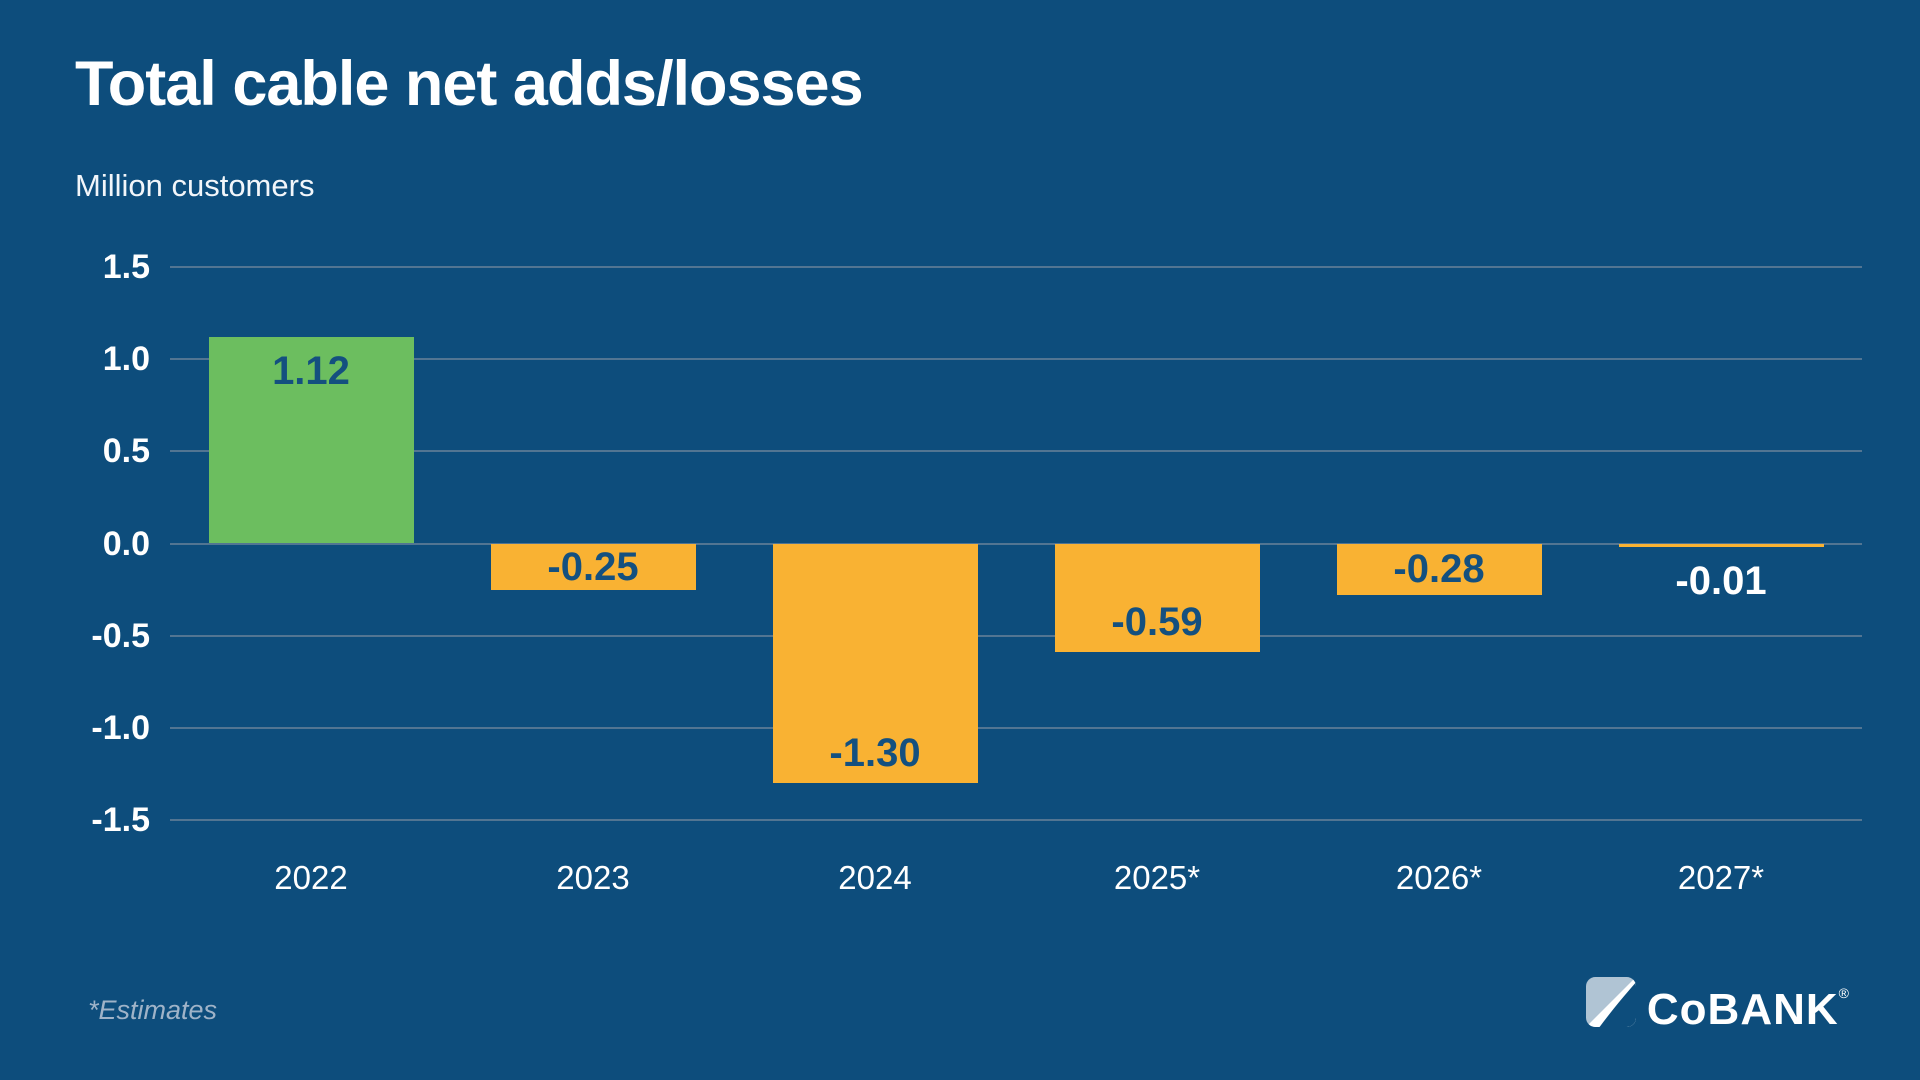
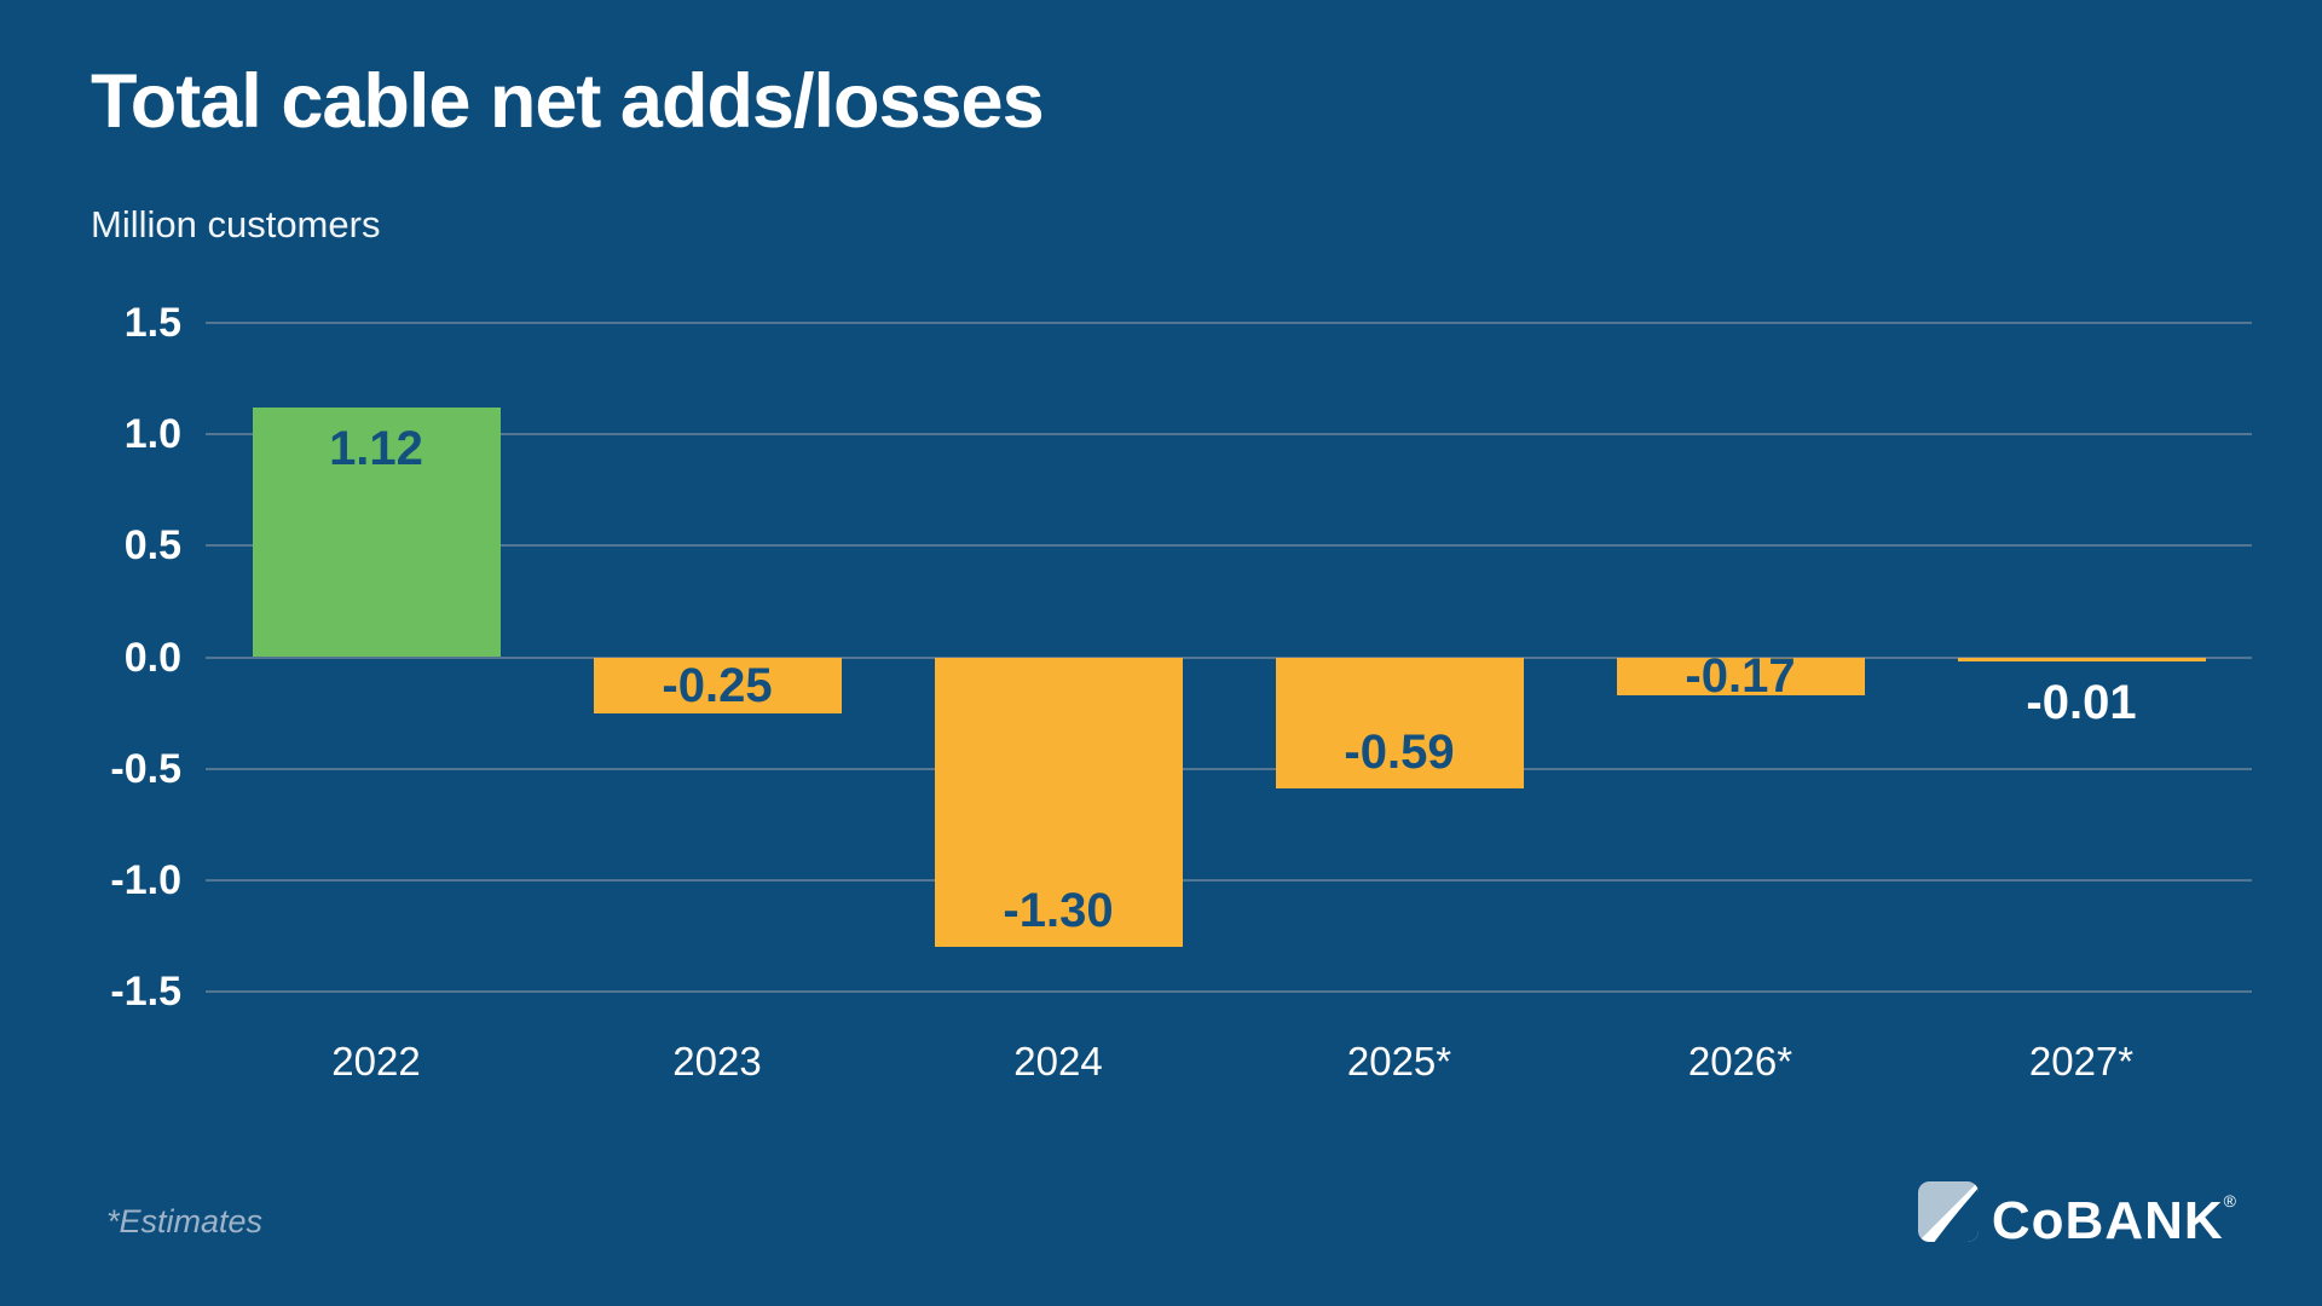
2026*: -0.28 -> -0.17
